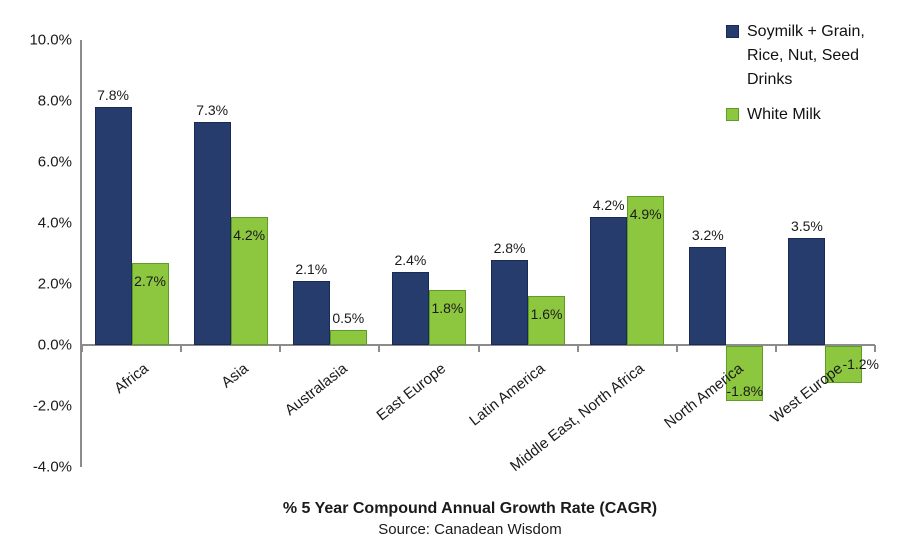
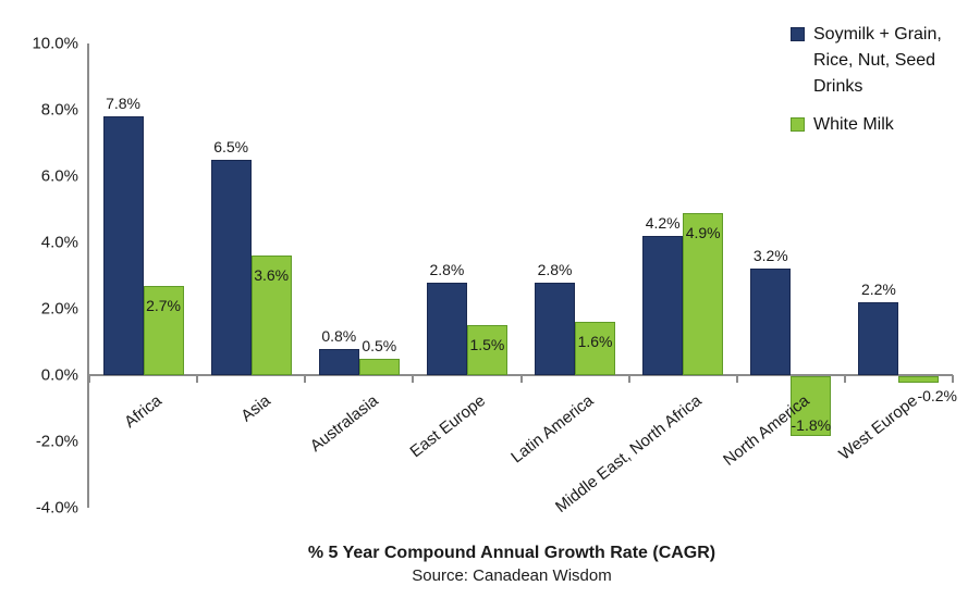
Soymilk + Grain, Rice, Nut, Seed Drinks/Asia: 7.3% -> 6.5%
White Milk/Asia: 4.2% -> 3.6%
Soymilk + Grain, Rice, Nut, Seed Drinks/Australasia: 2.1% -> 0.8%
Soymilk + Grain, Rice, Nut, Seed Drinks/East Europe: 2.4% -> 2.8%
White Milk/East Europe: 1.8% -> 1.5%
Soymilk + Grain, Rice, Nut, Seed Drinks/West Europe: 3.5% -> 2.2%
White Milk/West Europe: -1.2% -> -0.2%
